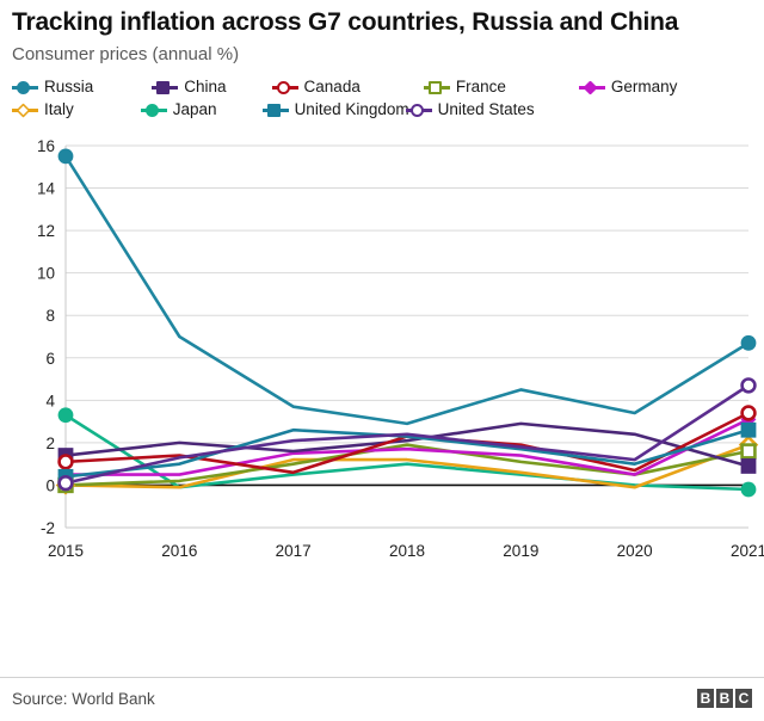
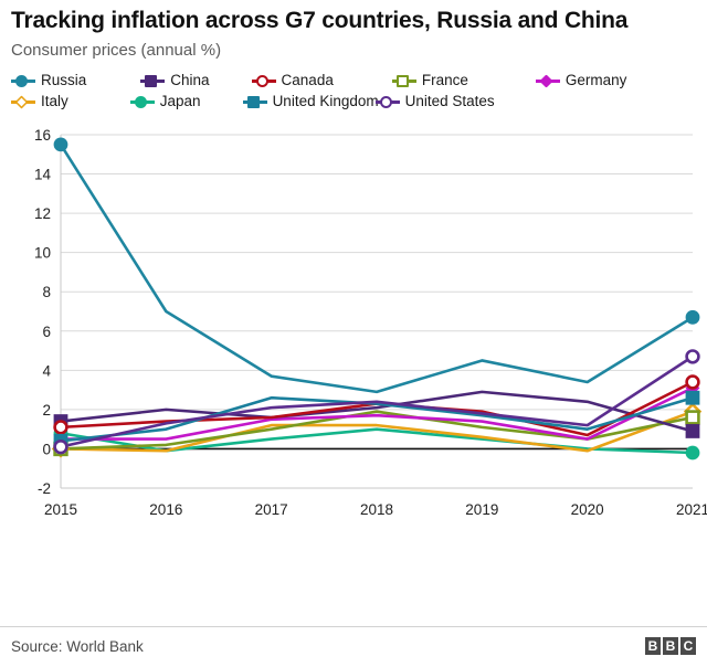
Japan/2015: 3.3 -> 0.8
Canada/2017: 0.6 -> 1.6
